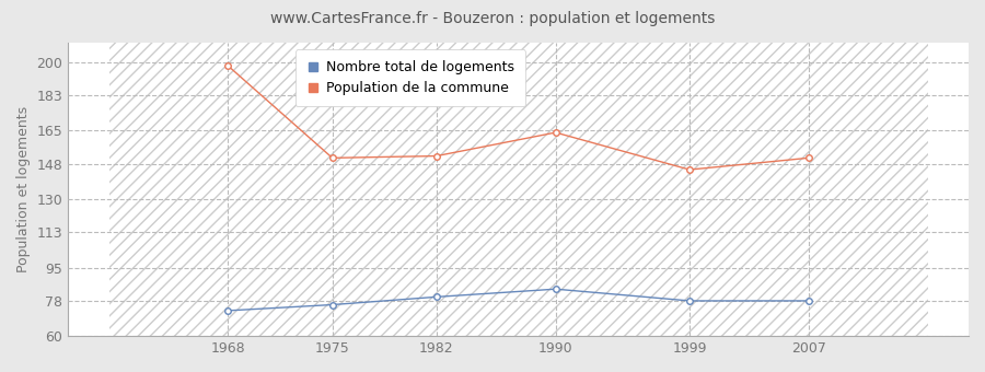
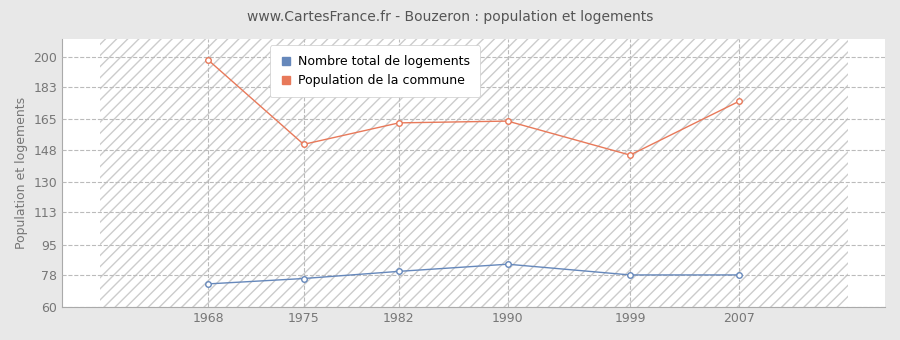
Population de la commune/1982: 152 -> 163
Population de la commune/2007: 151 -> 175
